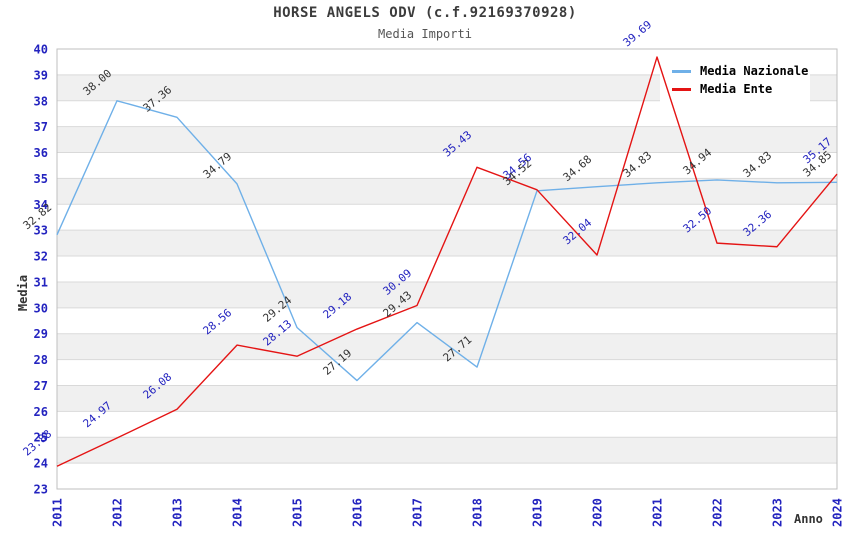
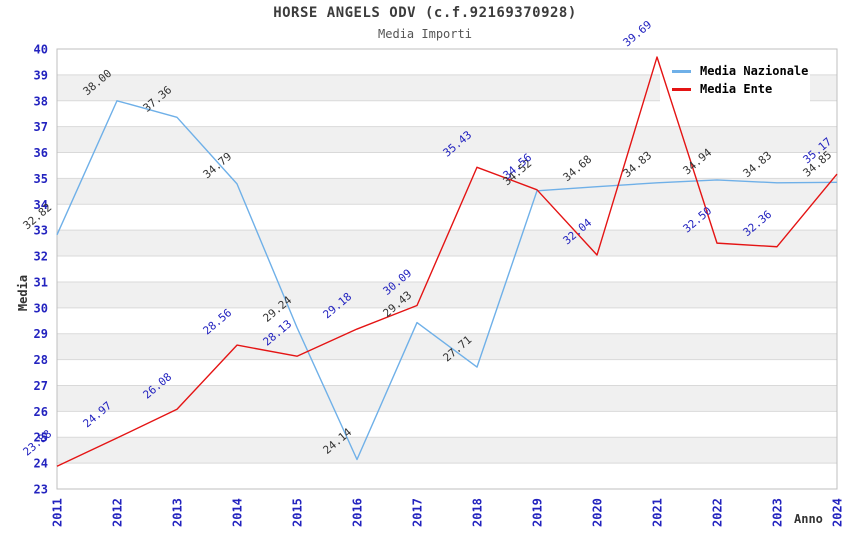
Media Nazionale/2016: 27.19 -> 24.14
